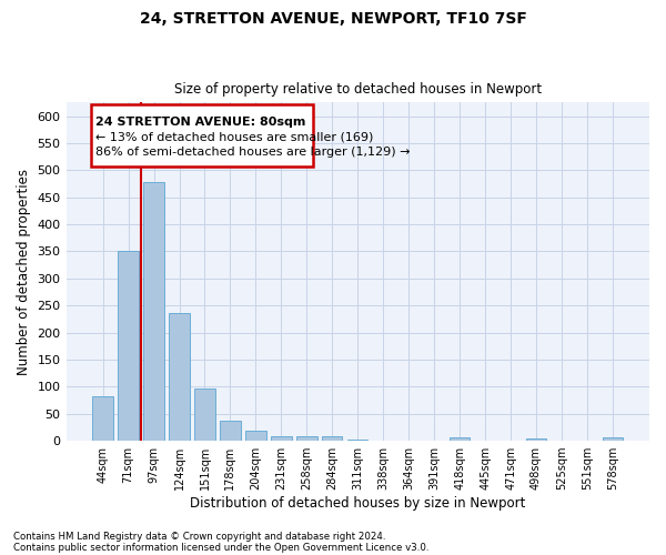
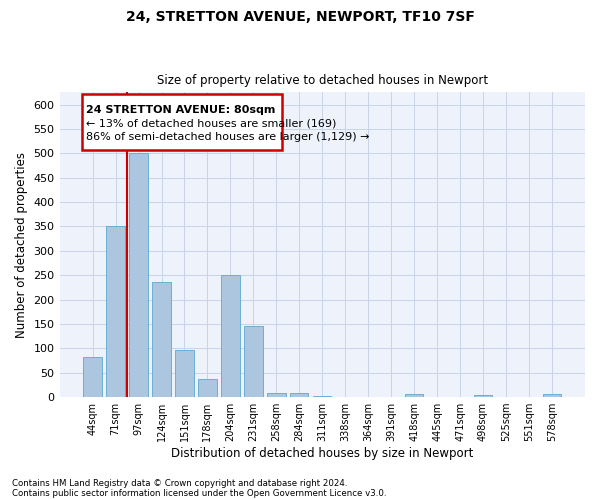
97sqm: 478 -> 500
204sqm: 18 -> 250
231sqm: 8 -> 145
